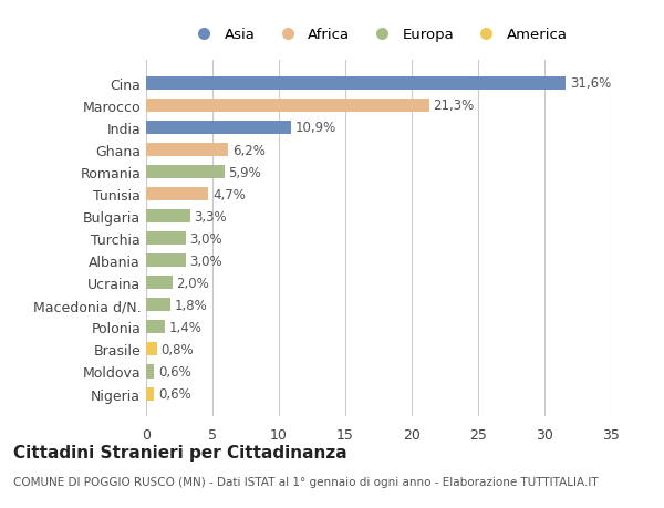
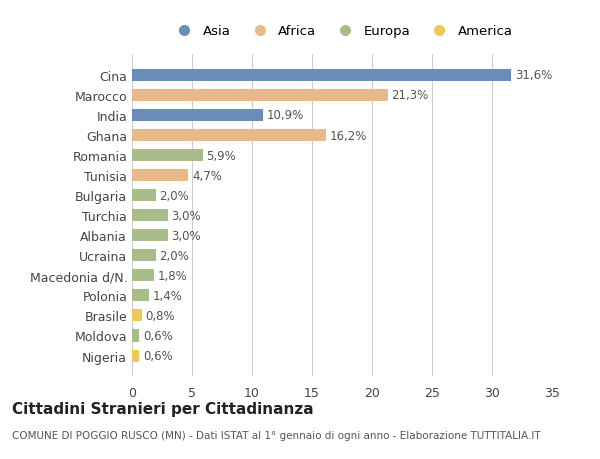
Ghana: 6,2% -> 16,2%
Bulgaria: 3,3% -> 2,0%
